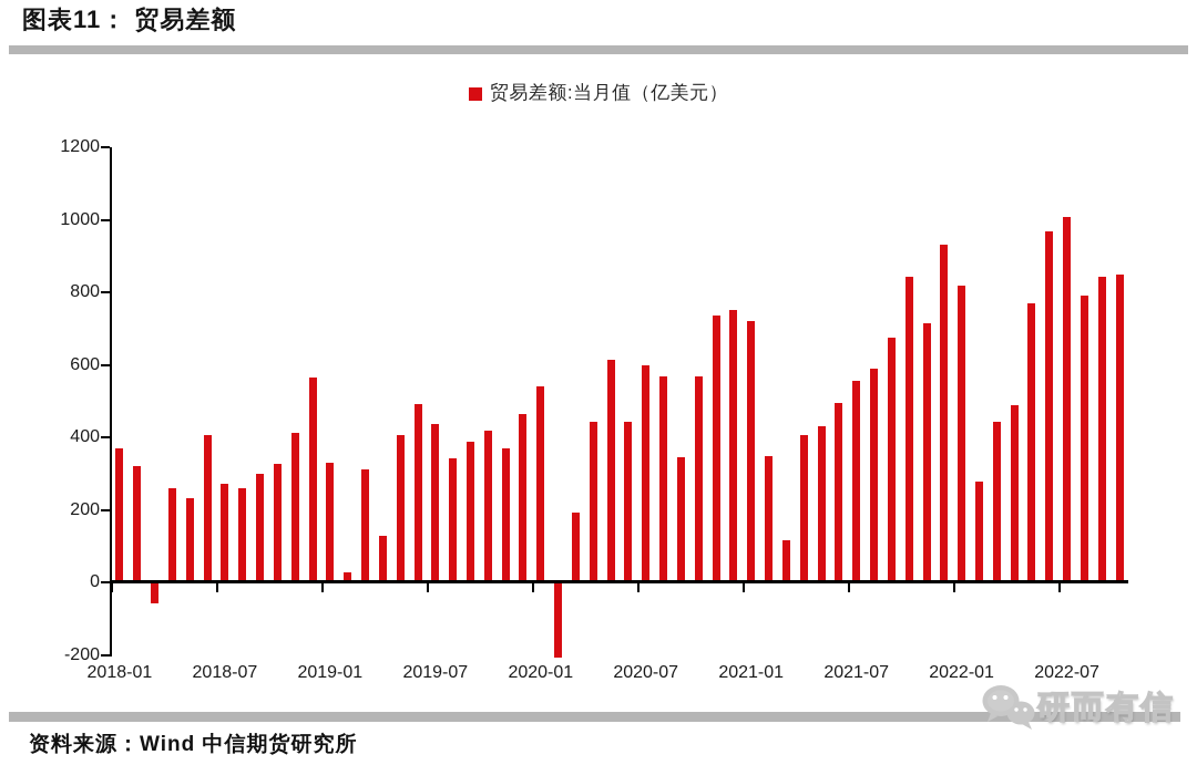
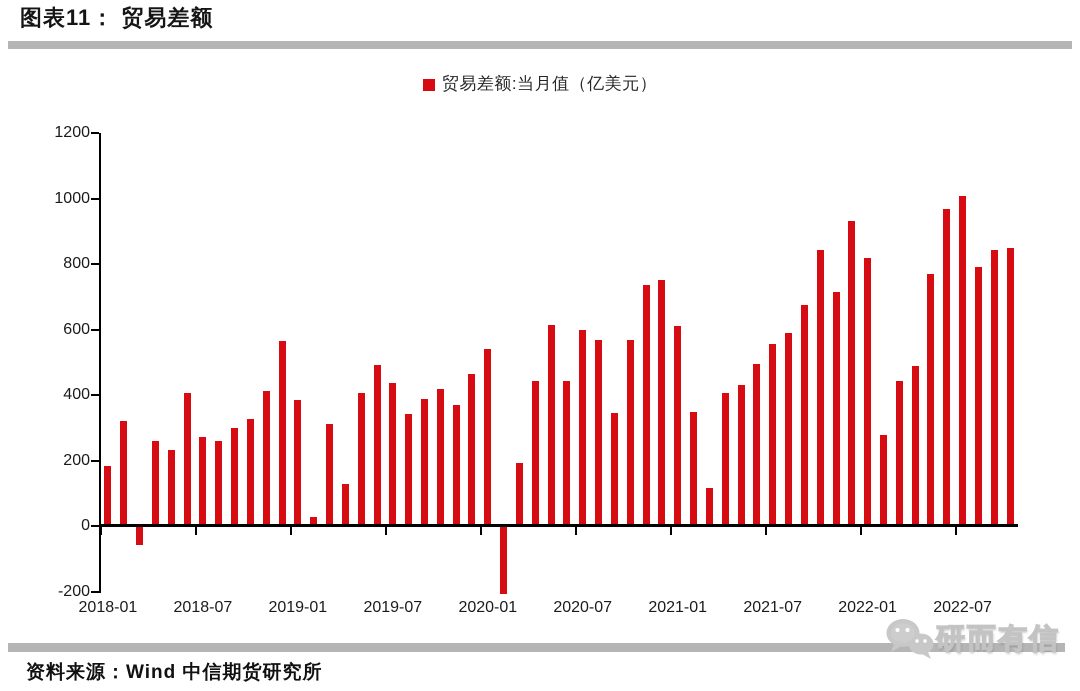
2018-01: 370 -> 180
2019-01: 330 -> 390
2021-01: 720 -> 610
